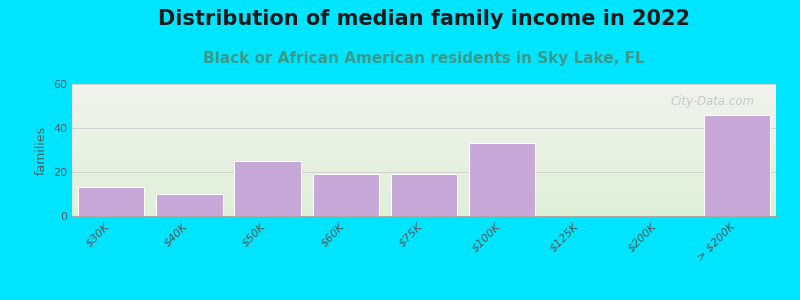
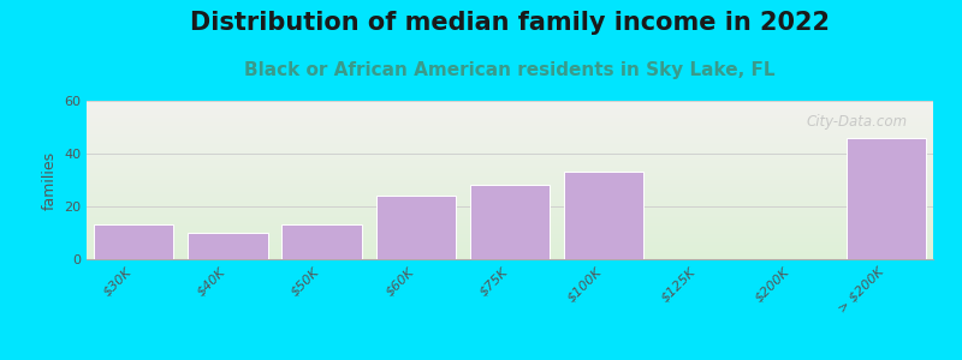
$50K: 25 -> 13
$60K: 19 -> 24
$75K: 19 -> 28
